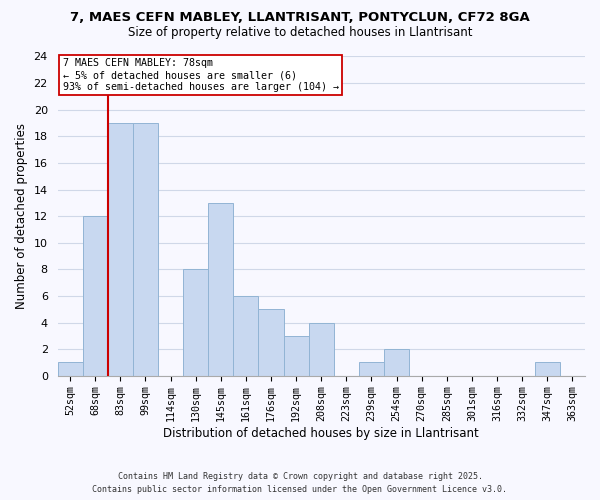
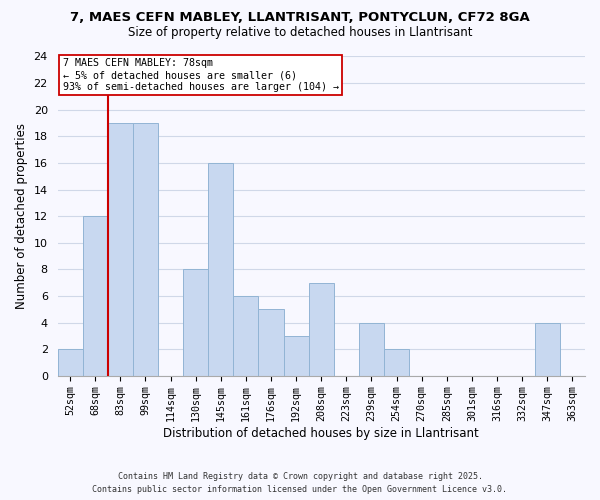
52sqm: 1 -> 2
145sqm: 13 -> 16
208sqm: 4 -> 7
239sqm: 1 -> 4
347sqm: 1 -> 4
